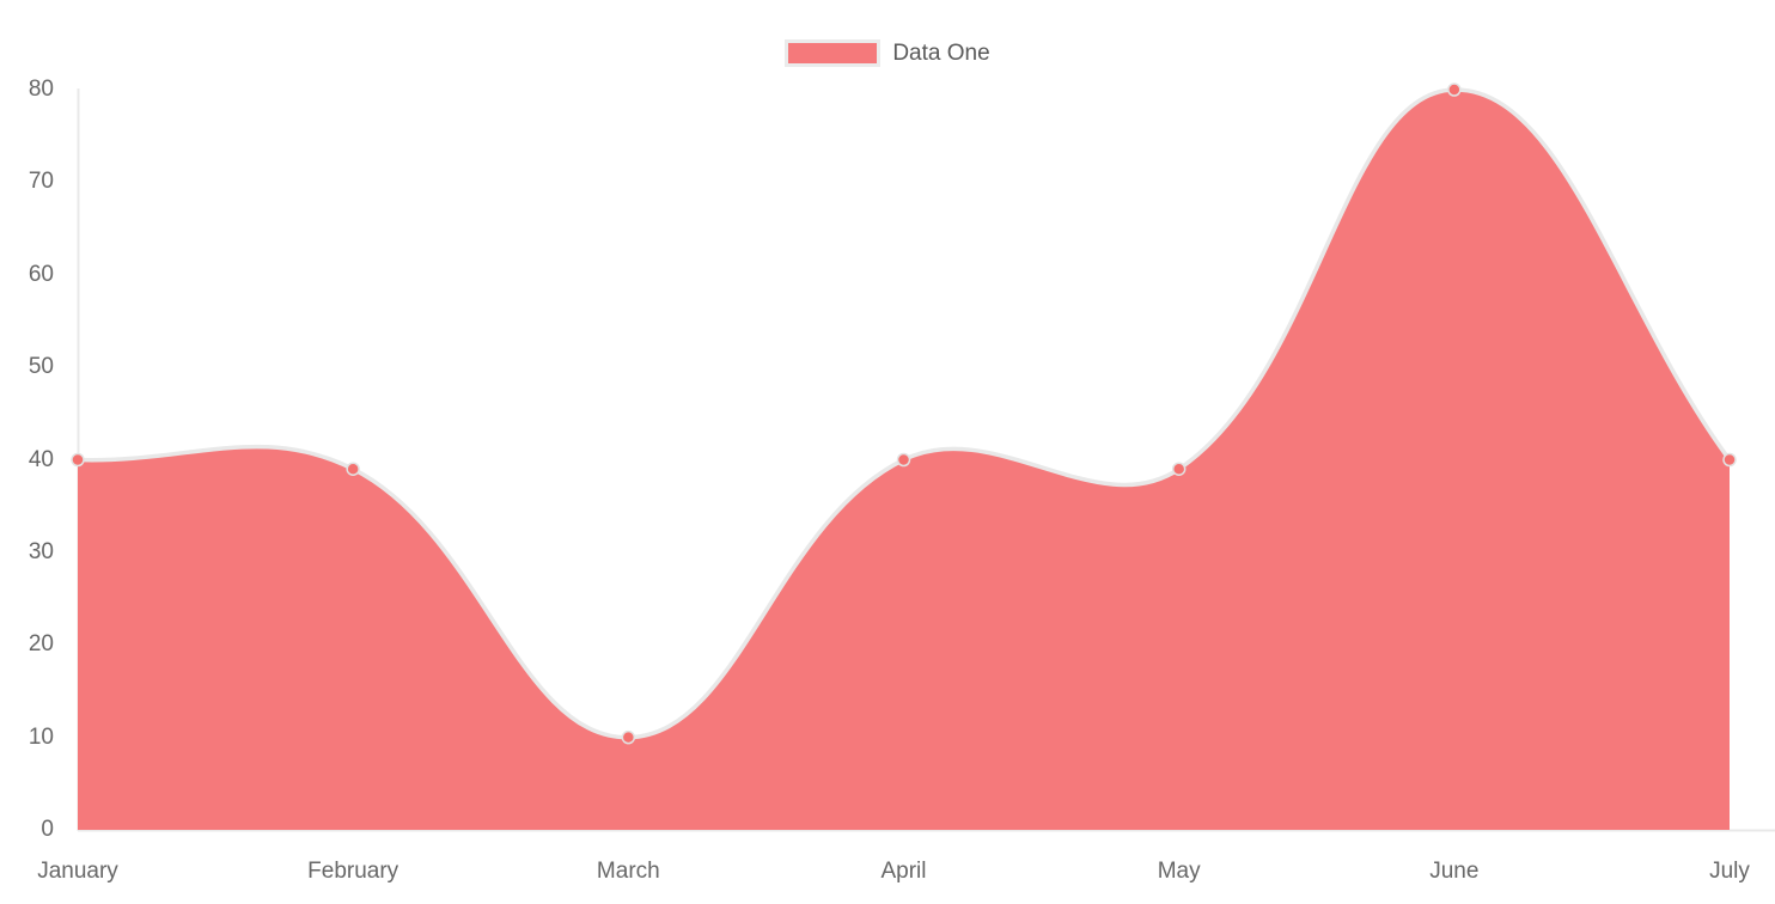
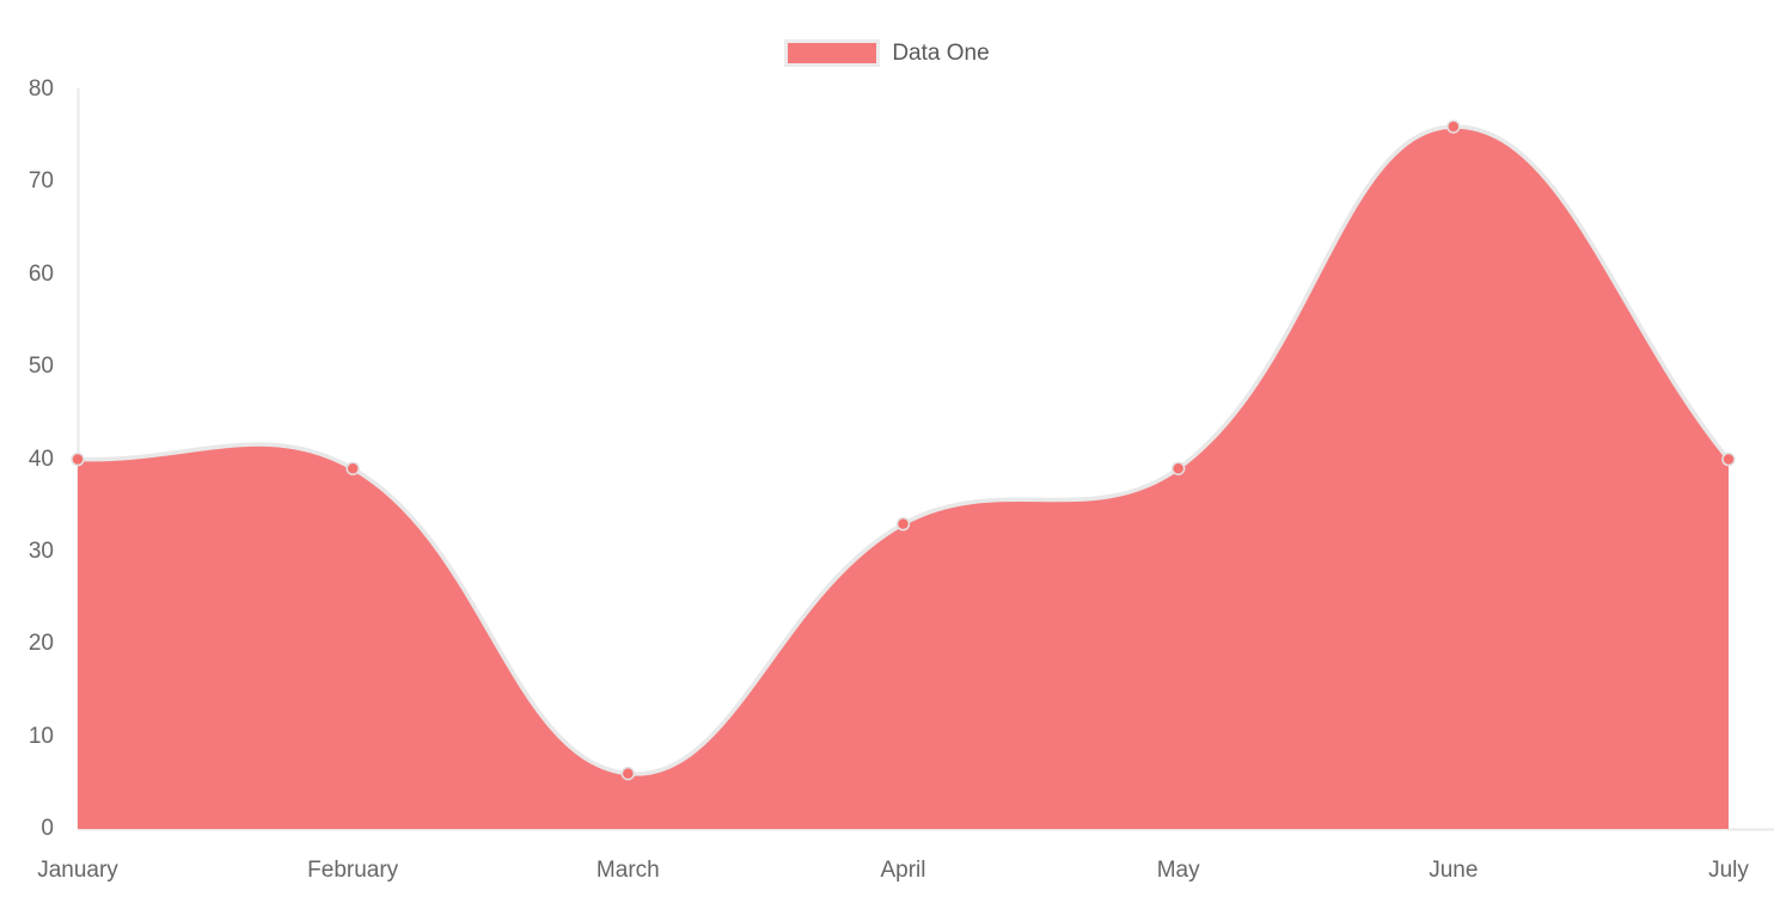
March: 10 -> 6
April: 40 -> 33
June: 80 -> 76
